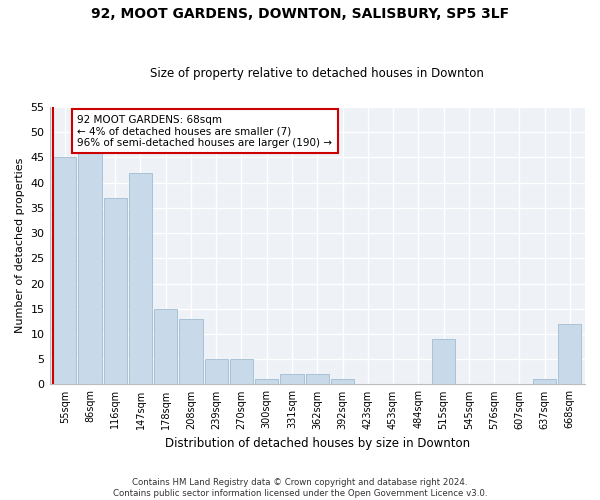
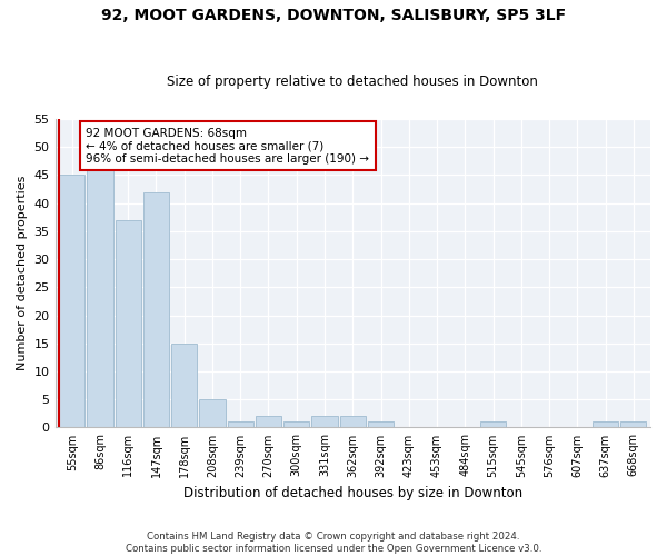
208sqm: 13 -> 5
239sqm: 5 -> 1
270sqm: 5 -> 2
515sqm: 9 -> 1
668sqm: 12 -> 1
